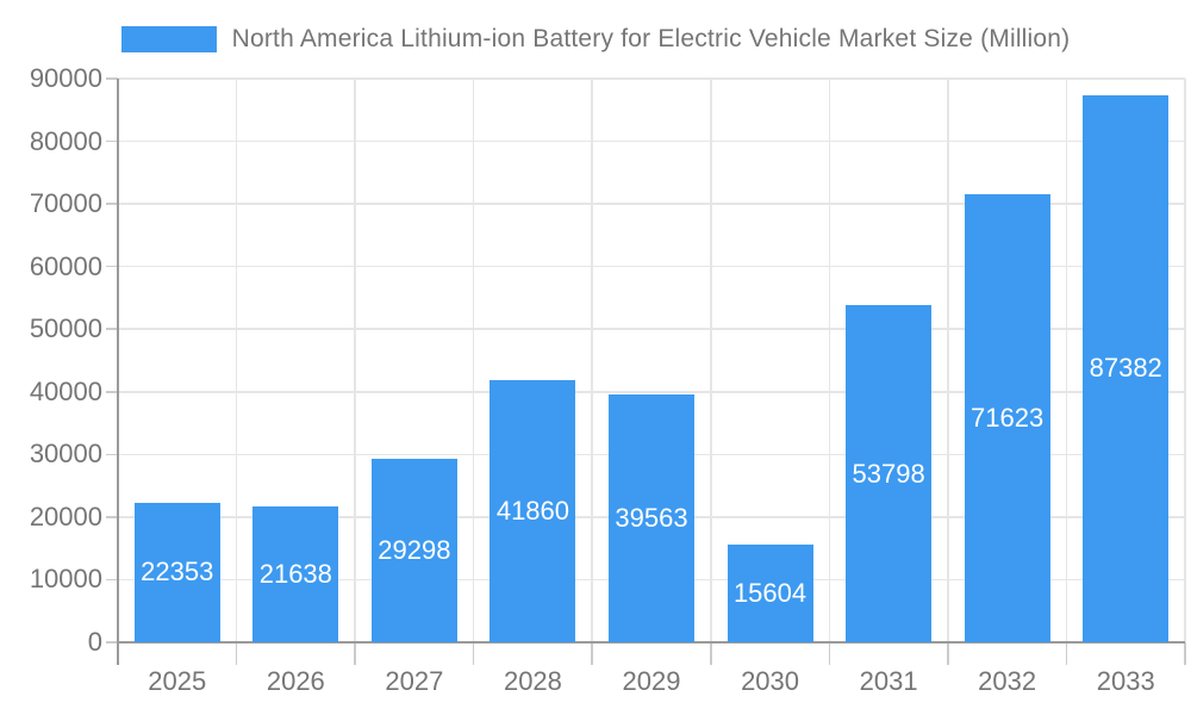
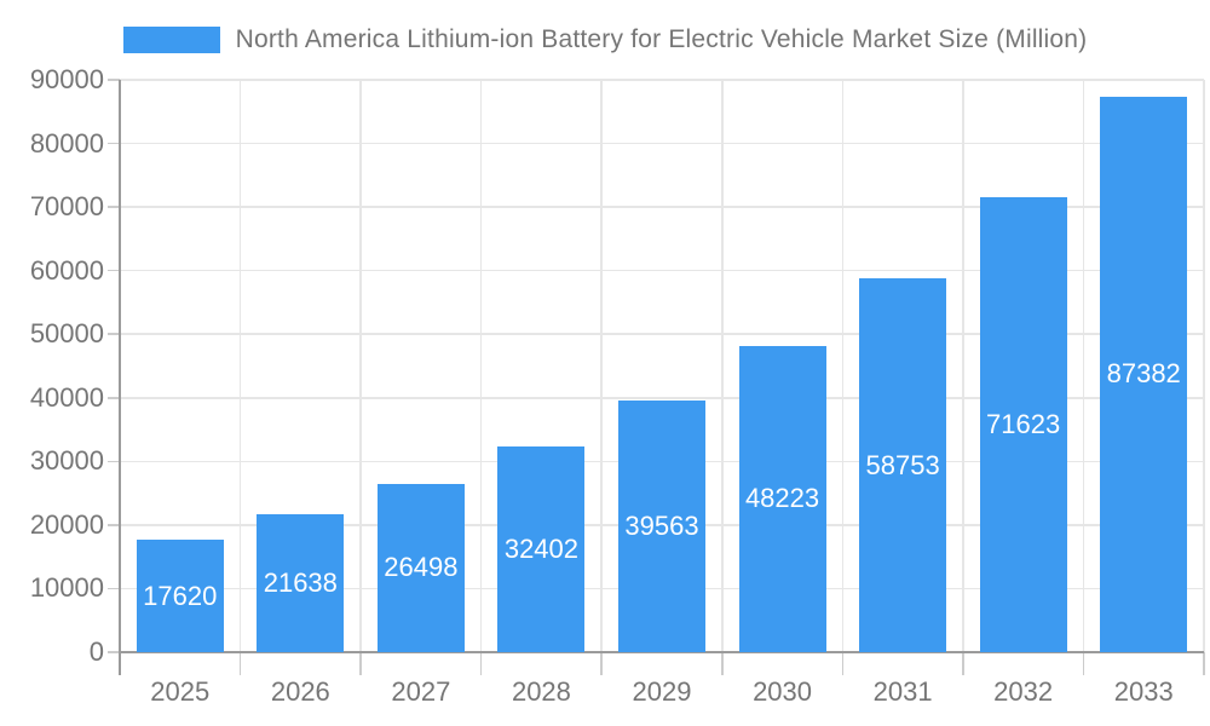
2025: 22353 -> 17620
2027: 29298 -> 26498
2028: 41860 -> 32402
2030: 15604 -> 48223
2031: 53798 -> 58753
